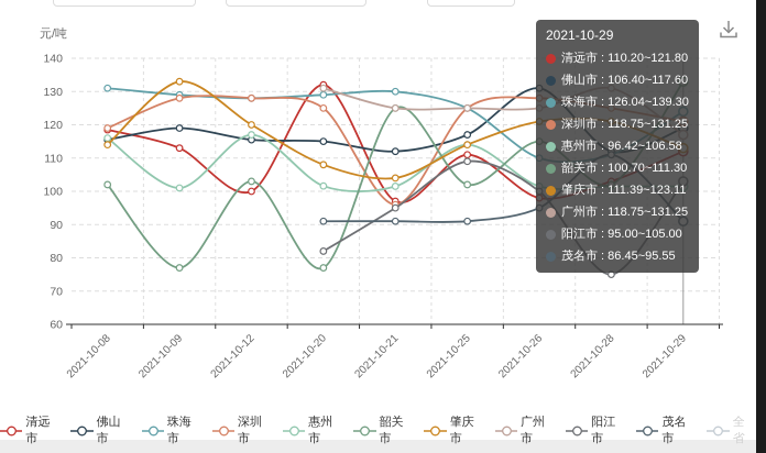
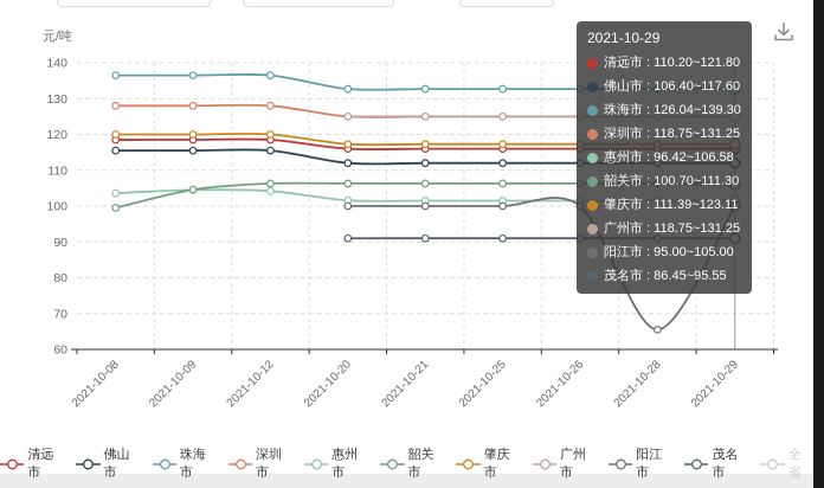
珠海市/2021-10-08: 131 -> 136
深圳市/2021-10-08: 119 -> 128
惠州市/2021-10-08: 116 -> 104
韶关市/2021-10-08: 102 -> 100
肇庆市/2021-10-08: 114 -> 120
清远市/2021-10-09: 113 -> 118
佛山市/2021-10-09: 119 -> 116
珠海市/2021-10-09: 129 -> 136
惠州市/2021-10-09: 101 -> 104
韶关市/2021-10-09: 77 -> 105
肇庆市/2021-10-09: 133 -> 120
清远市/2021-10-12: 100 -> 118
珠海市/2021-10-12: 128 -> 136
惠州市/2021-10-12: 117 -> 104
韶关市/2021-10-12: 103 -> 106
清远市/2021-10-20: 132 -> 116
佛山市/2021-10-20: 115 -> 112
珠海市/2021-10-20: 129 -> 133
韶关市/2021-10-20: 77 -> 106
肇庆市/2021-10-20: 108 -> 117
广州市/2021-10-20: 131 -> 125
阳江市/2021-10-20: 82 -> 100
清远市/2021-10-21: 97 -> 116
珠海市/2021-10-21: 130 -> 133
深圳市/2021-10-21: 96 -> 125
韶关市/2021-10-21: 125 -> 106
肇庆市/2021-10-21: 104 -> 117
阳江市/2021-10-21: 95 -> 100
清远市/2021-10-25: 111 -> 116
佛山市/2021-10-25: 117 -> 112
珠海市/2021-10-25: 125 -> 133
惠州市/2021-10-25: 114 -> 102
韶关市/2021-10-25: 102 -> 106
肇庆市/2021-10-25: 114 -> 117
阳江市/2021-10-25: 109 -> 100
清远市/2021-10-26: 98 -> 116
佛山市/2021-10-26: 131 -> 112
珠海市/2021-10-26: 110 -> 133
深圳市/2021-10-26: 128 -> 125
韶关市/2021-10-26: 115 -> 106
肇庆市/2021-10-26: 121 -> 117
茂名市/2021-10-26: 95 -> 91
清远市/2021-10-28: 103 -> 116
珠海市/2021-10-28: 111 -> 133
韶关市/2021-10-28: 102 -> 106
肇庆市/2021-10-28: 121 -> 117
广州市/2021-10-28: 131 -> 125
阳江市/2021-10-28: 75 -> 66
茂名市/2021-10-28: 111 -> 91
清远市/2021-10-29: 112 -> 116
佛山市/2021-10-29: 119 -> 112
珠海市/2021-10-29: 124 -> 133
深圳市/2021-10-29: 121 -> 125
韶关市/2021-10-29: 133 -> 106
肇庆市/2021-10-29: 113 -> 117
广州市/2021-10-29: 117 -> 125
阳江市/2021-10-29: 103 -> 100
